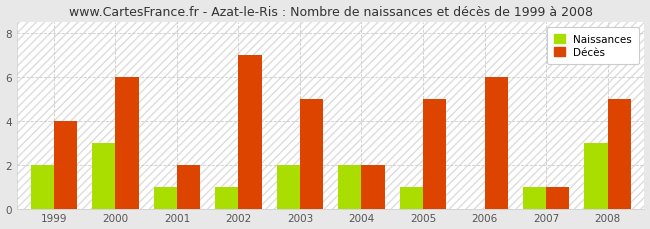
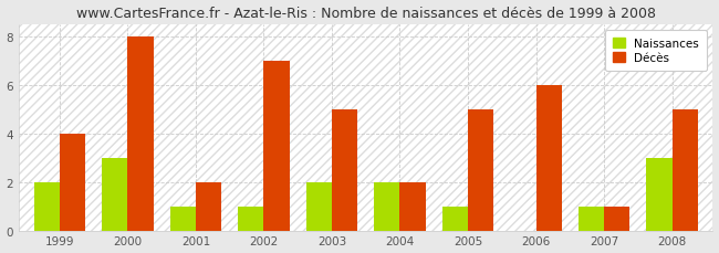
Décès/2000: 6 -> 8
